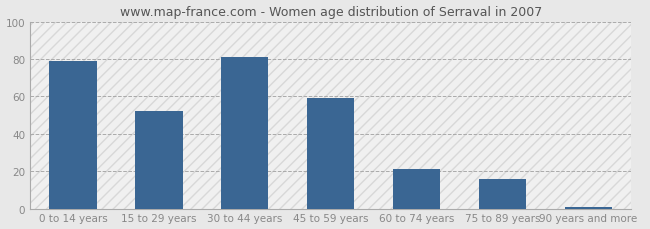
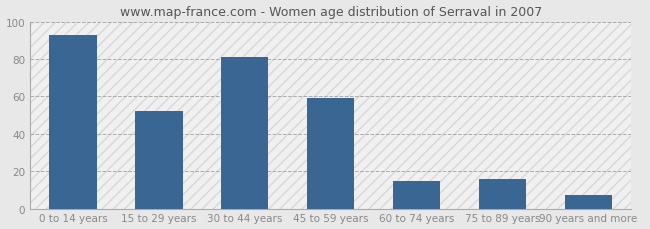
0 to 14 years: 79 -> 93
60 to 74 years: 21 -> 15
90 years and more: 1 -> 7
